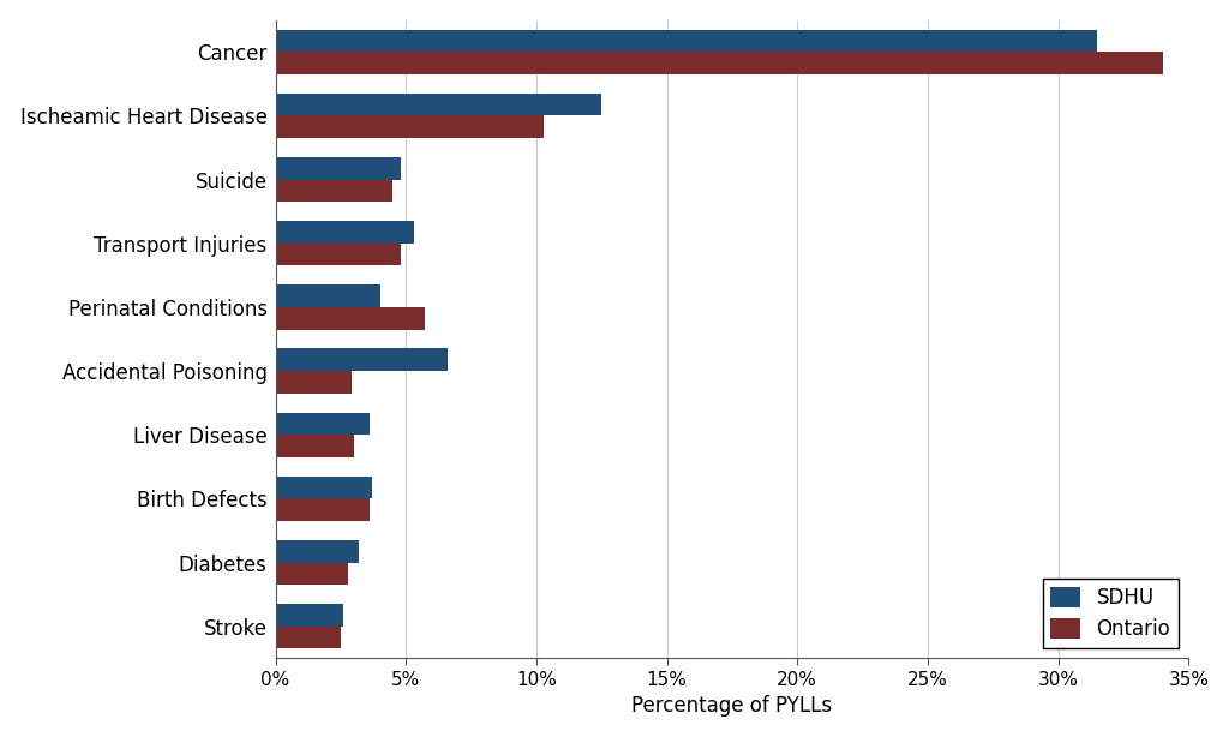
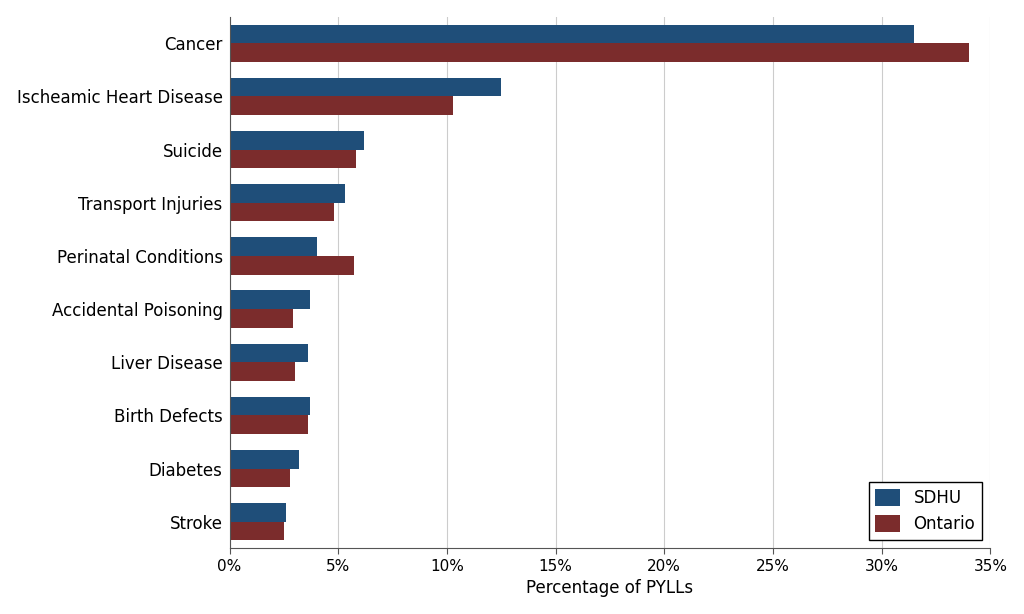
SDHU/Suicide: 4.8% -> 6.2%
Ontario/Suicide: 4.5% -> 5.8%
SDHU/Accidental Poisoning: 6.6% -> 3.7%
